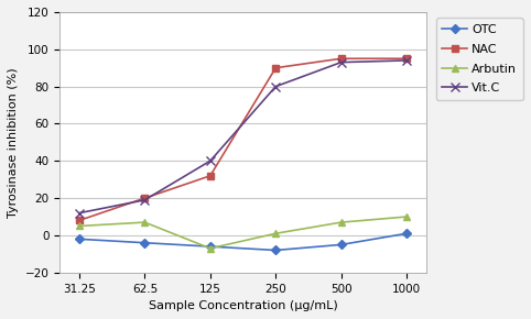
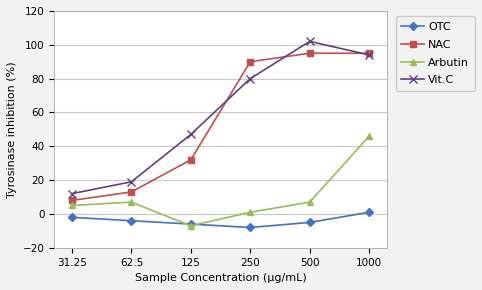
NAC/62.5: 20 -> 13
Vit.C/125: 40 -> 47
Vit.C/500: 93 -> 102
Arbutin/1000: 10 -> 46
